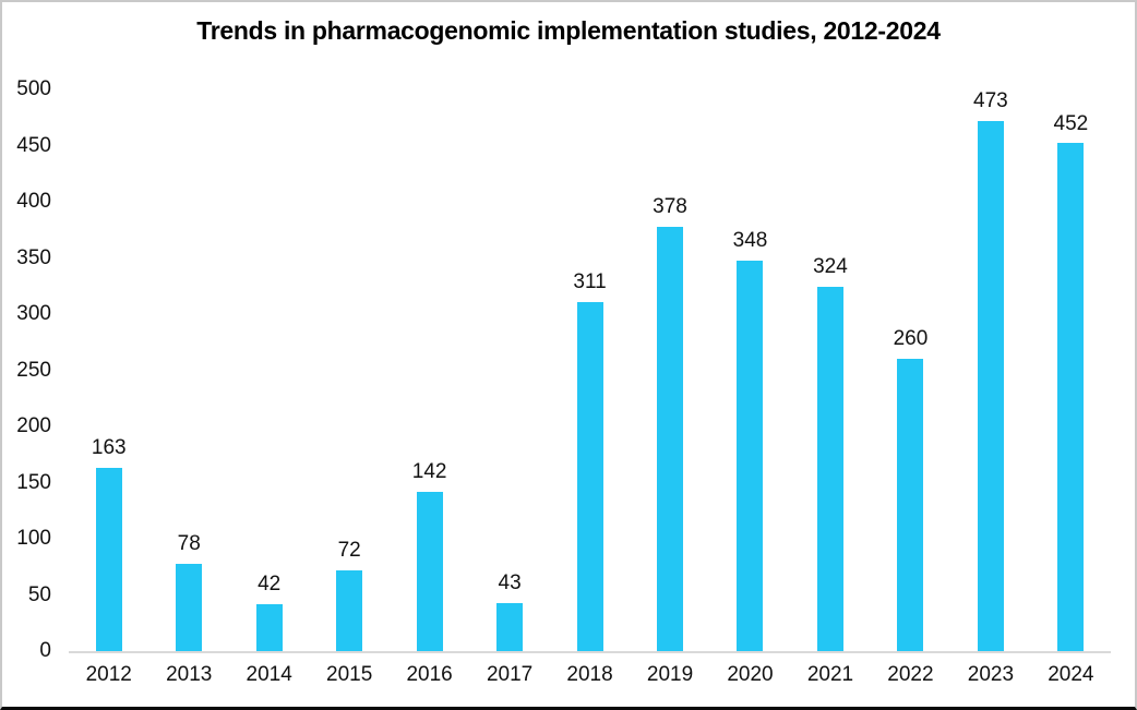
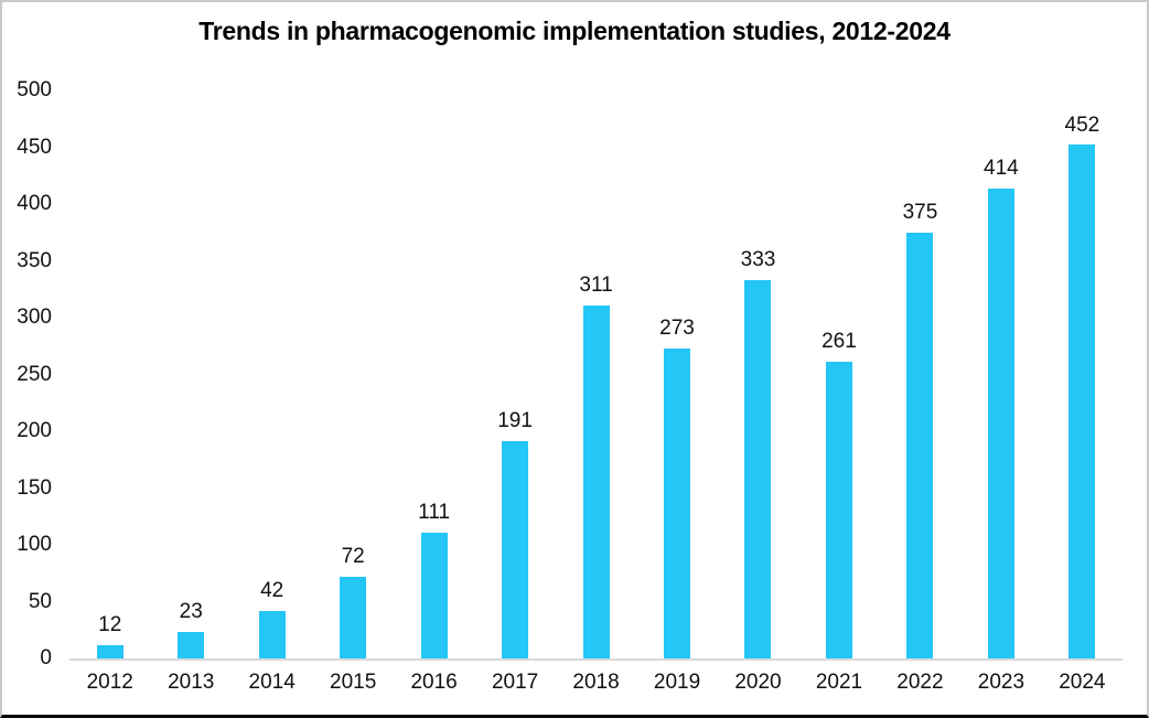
2012: 163 -> 12
2013: 78 -> 23
2016: 142 -> 111
2017: 43 -> 191
2019: 378 -> 273
2020: 348 -> 333
2021: 324 -> 261
2022: 260 -> 375
2023: 473 -> 414
